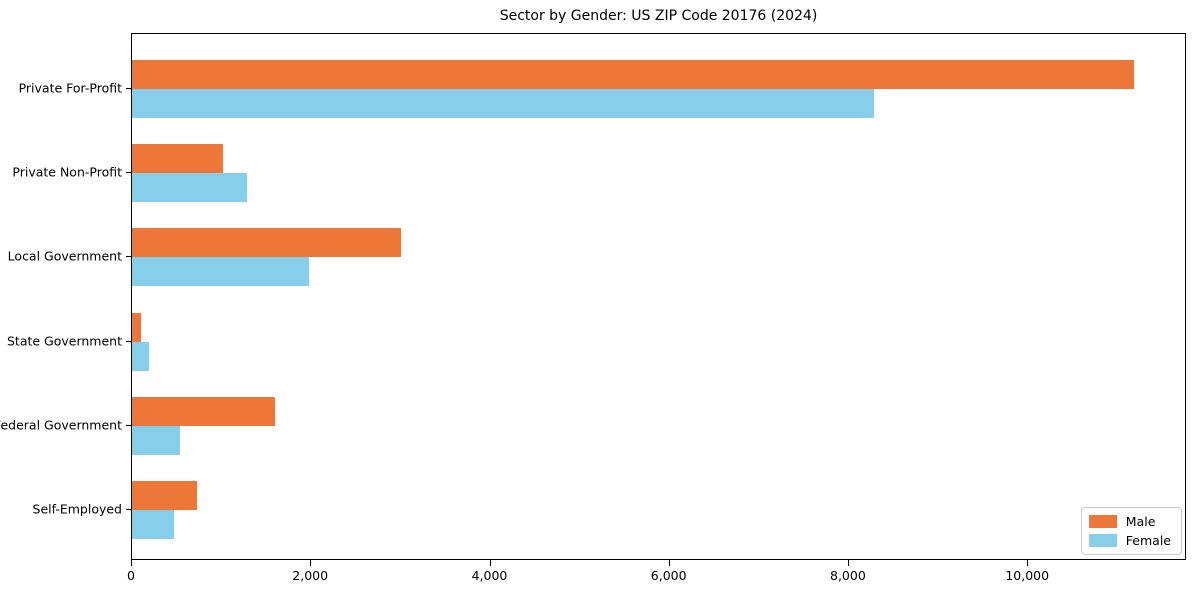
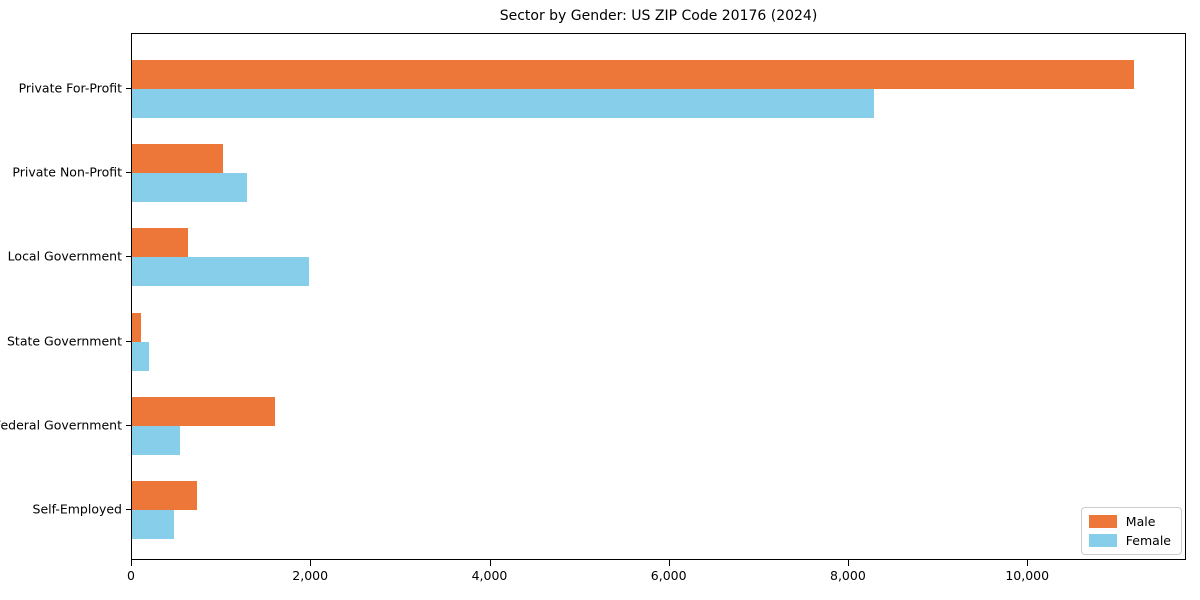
Male/Local Government: 3000 -> 600
